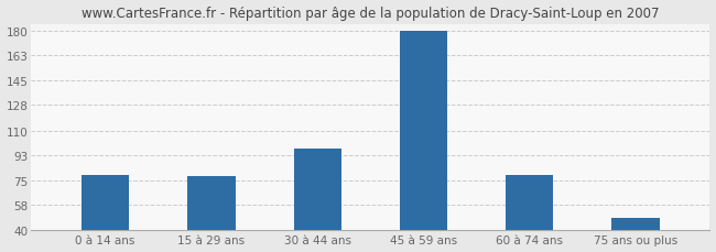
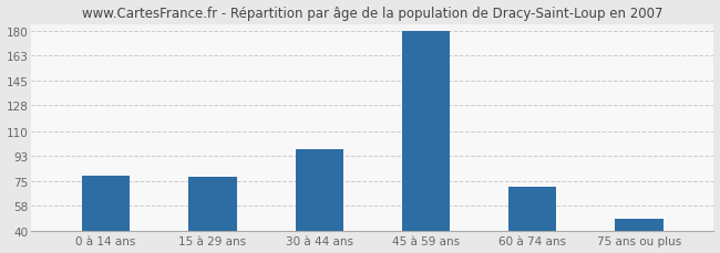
60 à 74 ans: 79 -> 71
